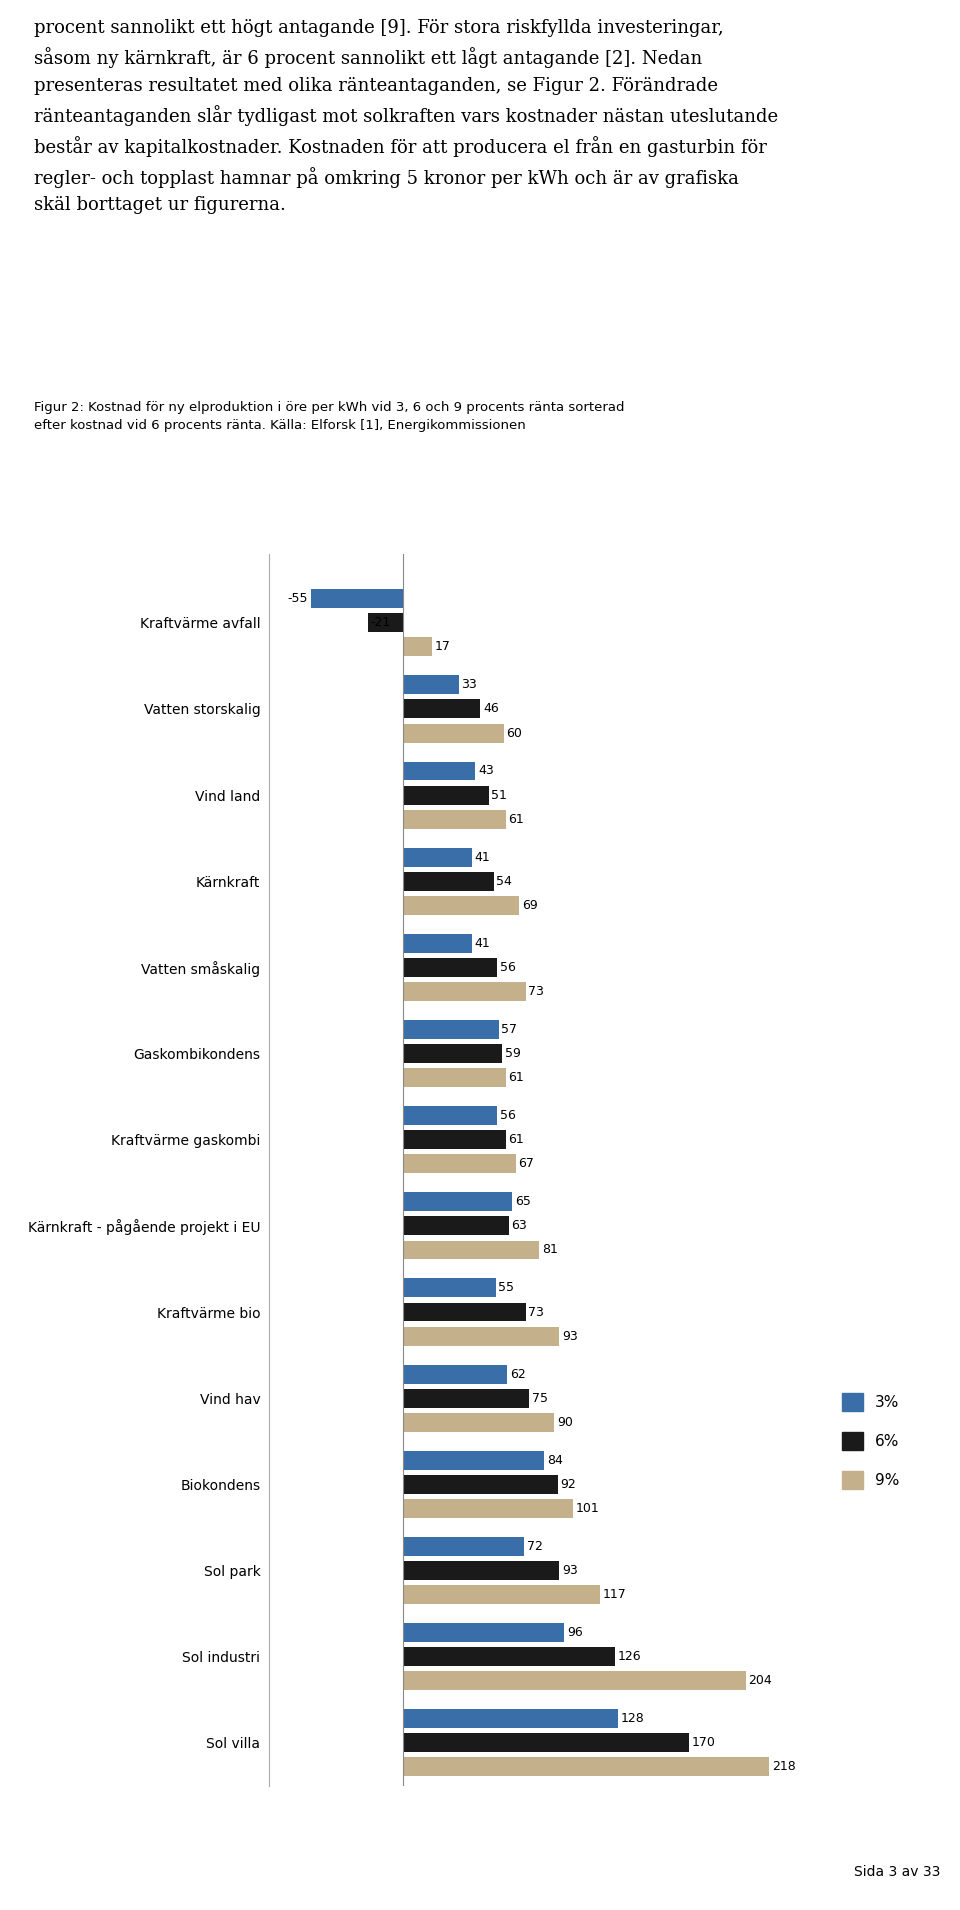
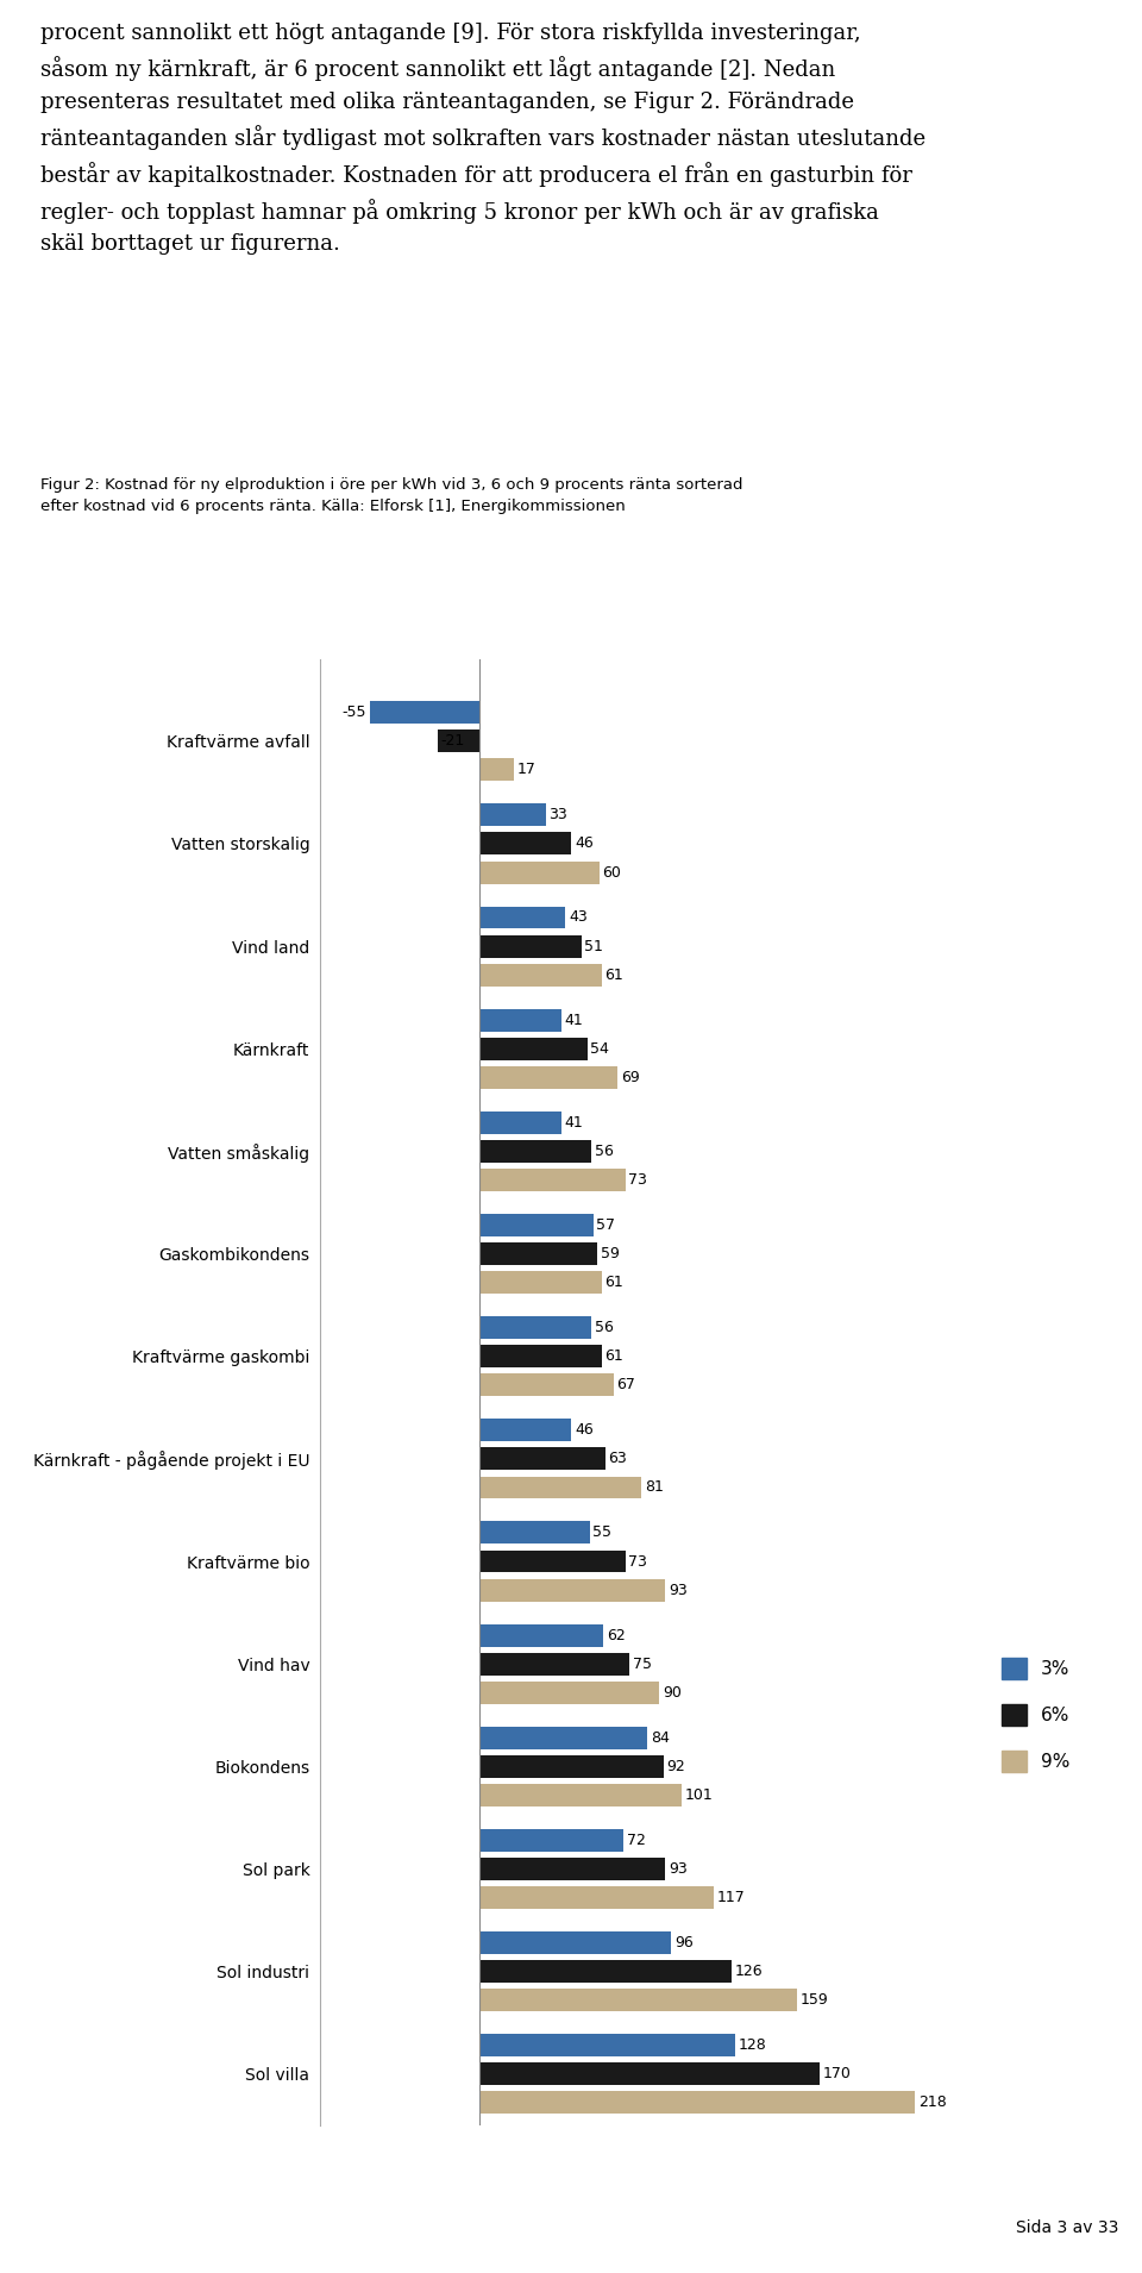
3%/Kärnkraft - pågående projekt i EU: 65 -> 46
9%/Sol industri: 204 -> 159
